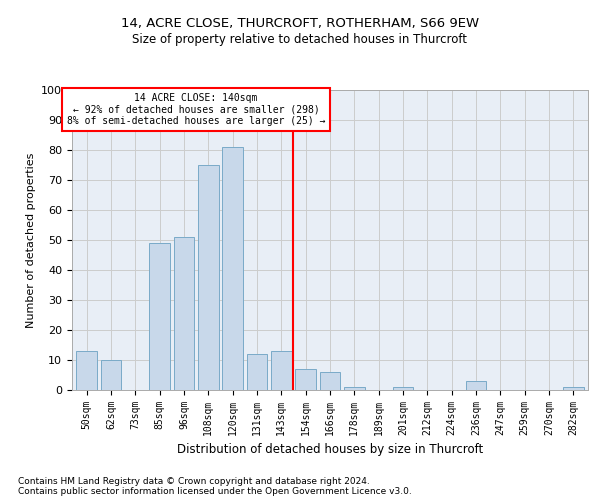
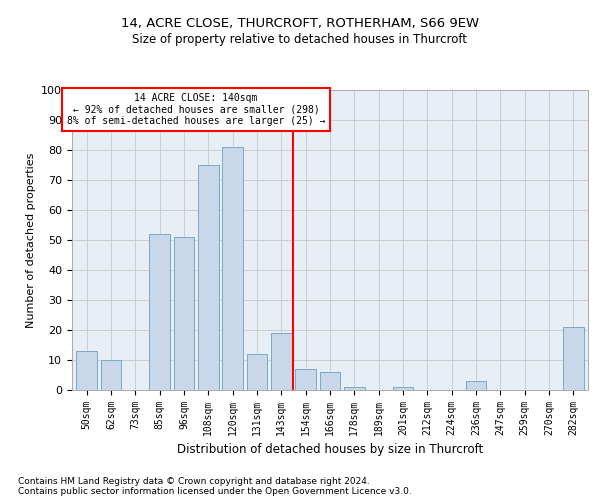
85sqm: 49 -> 52
143sqm: 13 -> 19
282sqm: 1 -> 21
